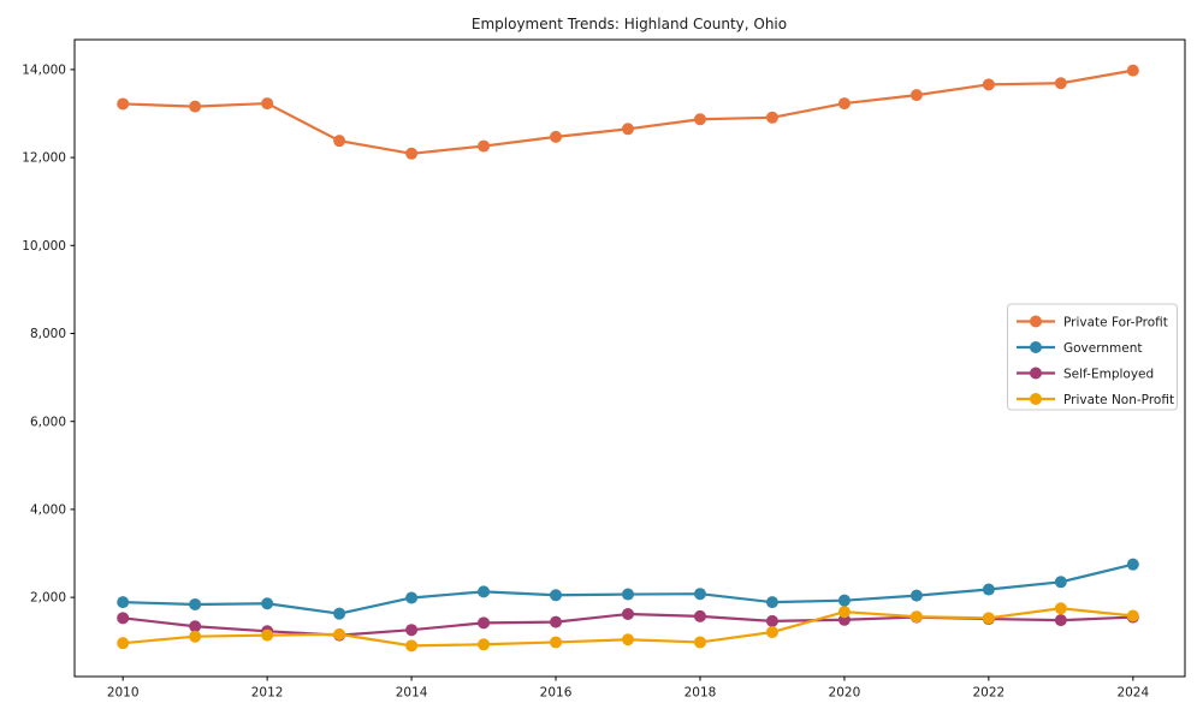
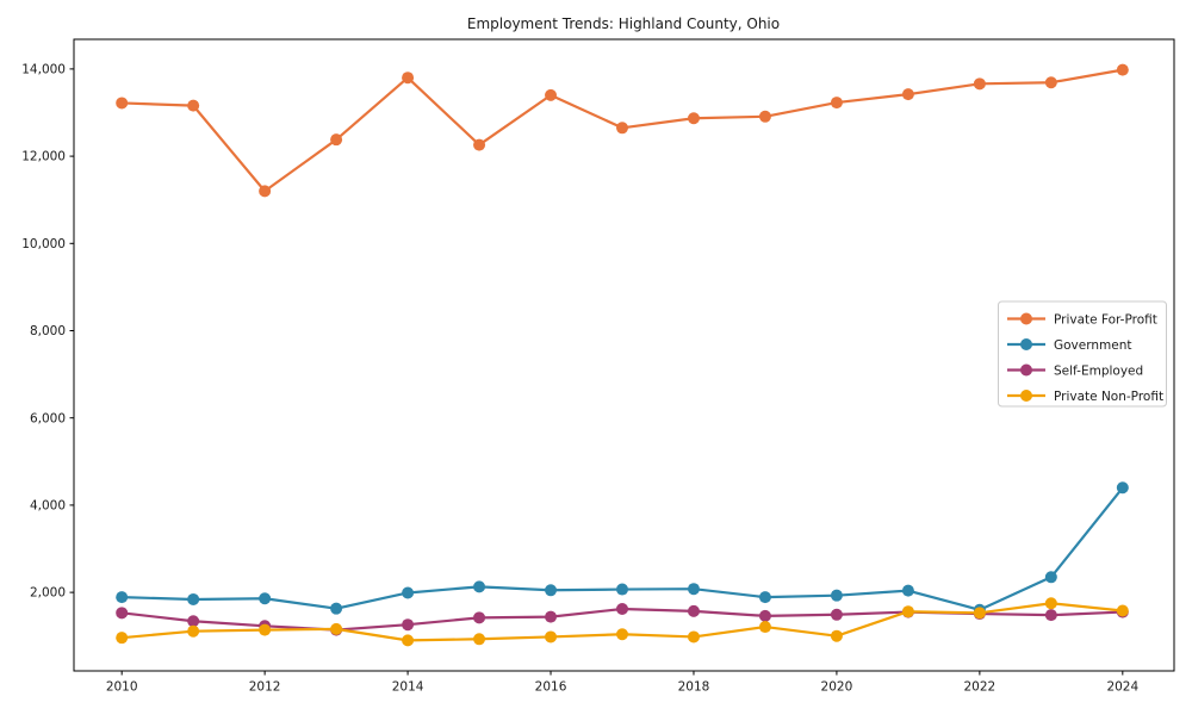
Private For-Profit/2012: 13200 -> 11200
Private For-Profit/2014: 12100 -> 13800
Private For-Profit/2016: 12500 -> 13400
Private Non-Profit/2020: 1700 -> 1000
Government/2022: 2200 -> 1600
Government/2024: 2800 -> 4400
